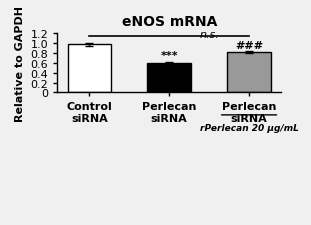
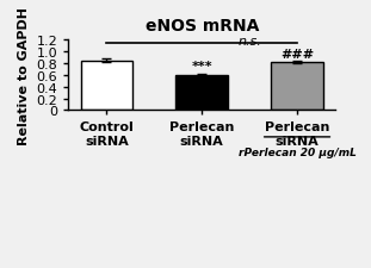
Control siRNA: 0.97 -> 0.85
